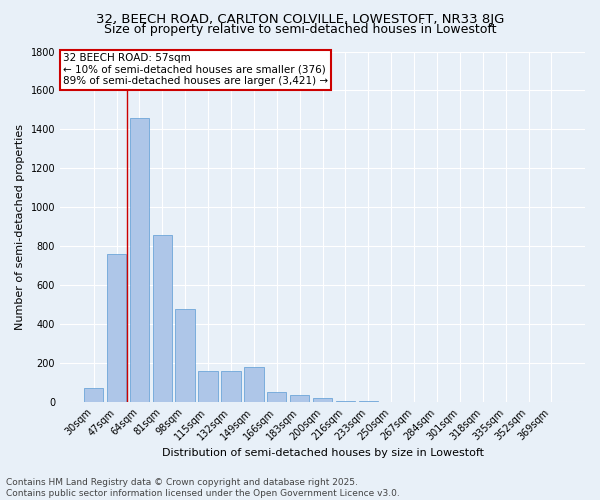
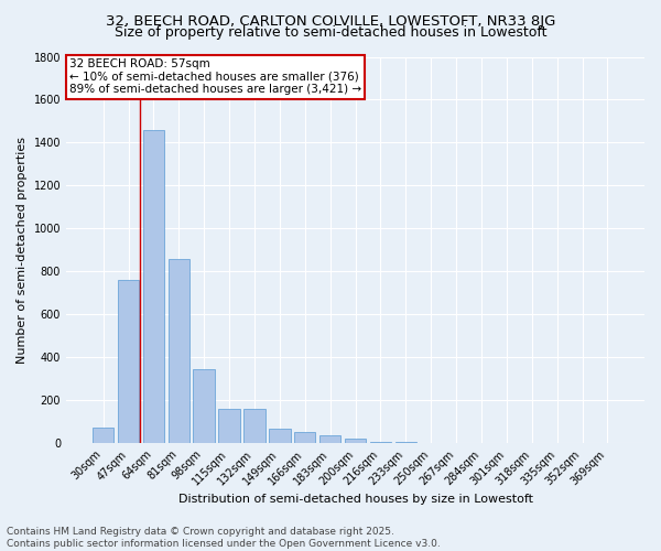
98sqm: 480 -> 340
149sqm: 180 -> 70
